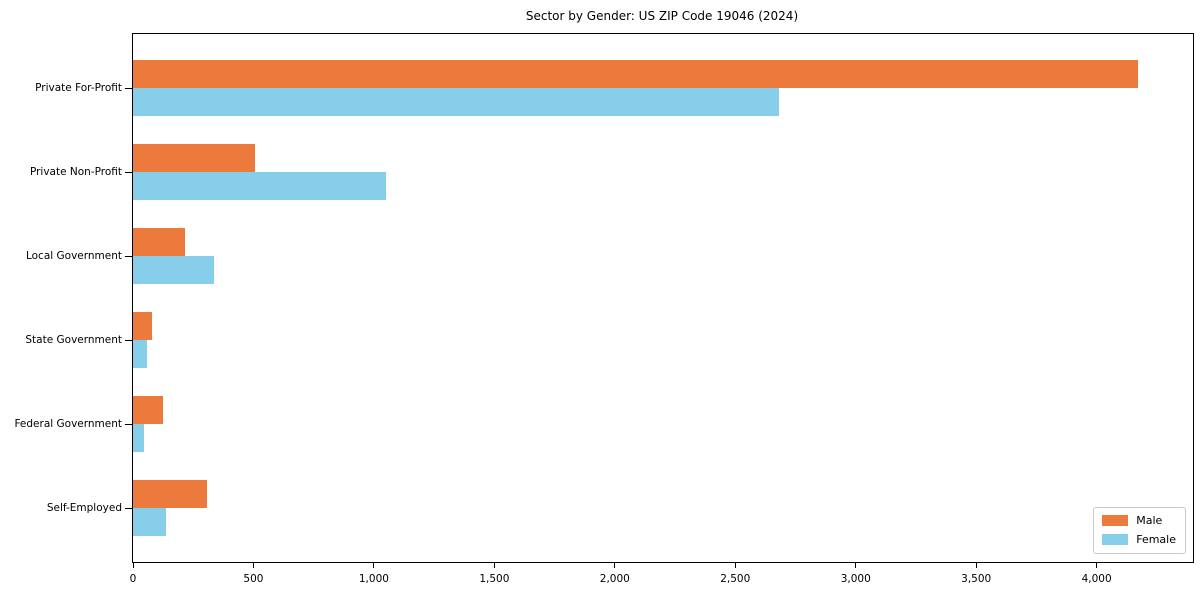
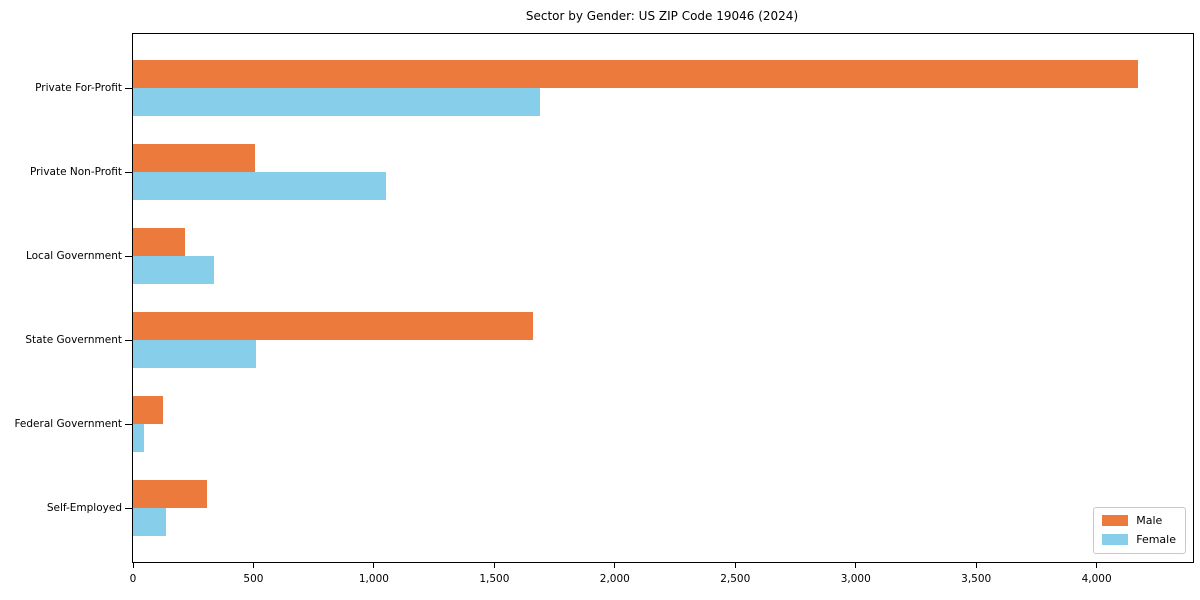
Female/Private For-Profit: 2680 -> 1690
Male/State Government: 80 -> 1660
Female/State Government: 60 -> 510
